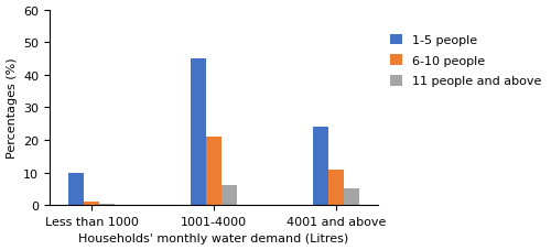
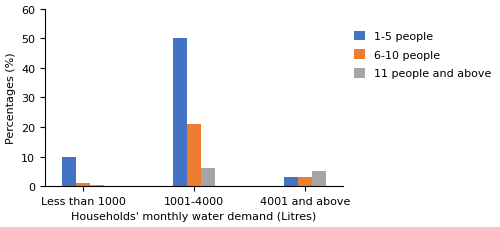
1-5 people/1001-4000: 45 -> 50
1-5 people/4001 and above: 24 -> 3
6-10 people/4001 and above: 11 -> 3
